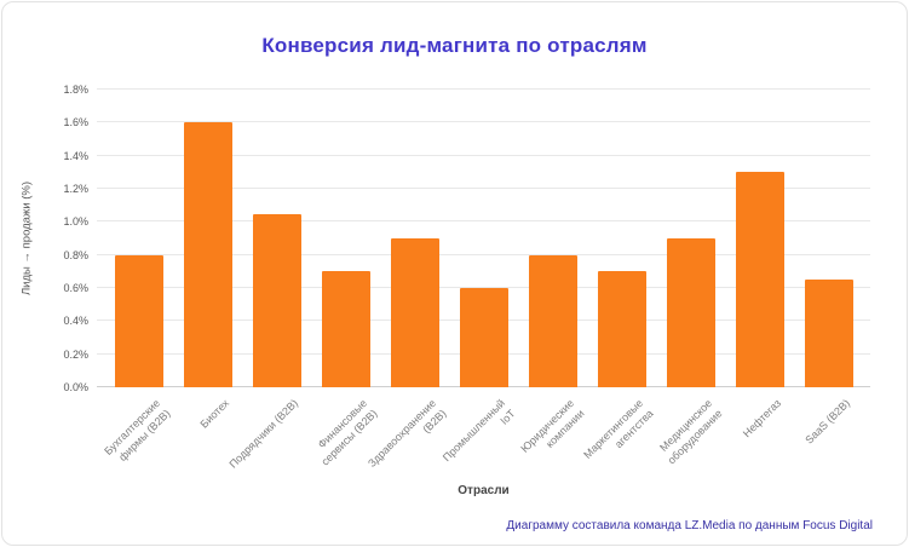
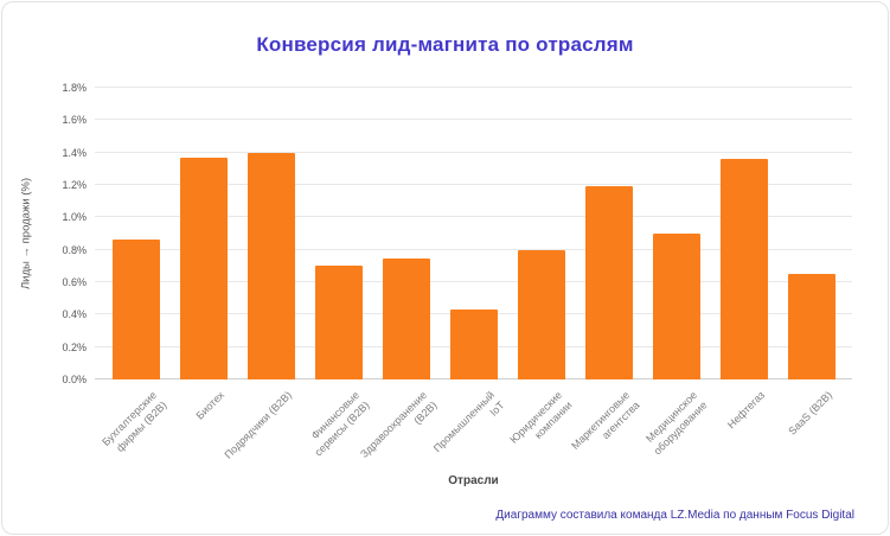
Бухгалтерские фирмы (B2B): 0.80% -> 0.86%
Биотех: 1.60% -> 1.37%
Подрядчики (B2B): 1.05% -> 1.40%
Здравоохранение (B2B): 0.90% -> 0.75%
Промышленный IoT: 0.60% -> 0.43%
Маркетинговые агентства: 0.70% -> 1.19%
Нефтегаз: 1.30% -> 1.36%
